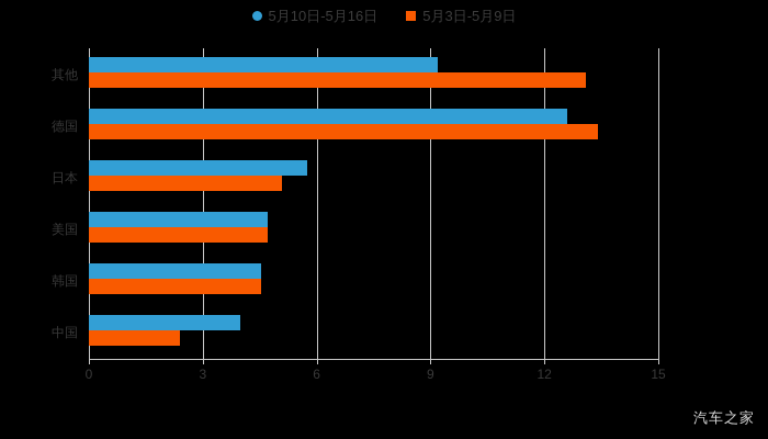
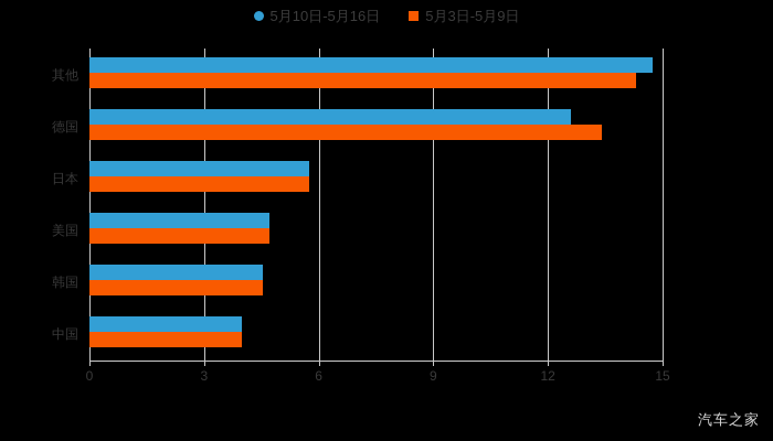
5月10日-5月16日/其他: 9.2 -> 14.8
5月3日-5月9日/其他: 13.1 -> 14.3
5月3日-5月9日/日本: 5.1 -> 5.8
5月3日-5月9日/中国: 2.4 -> 4.0
